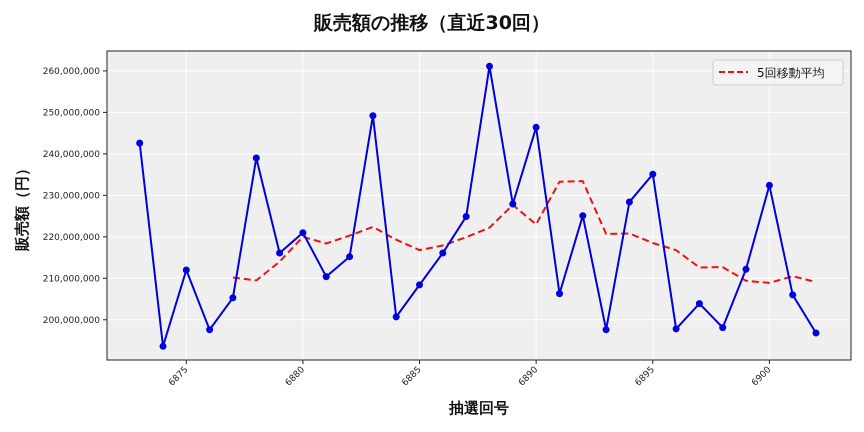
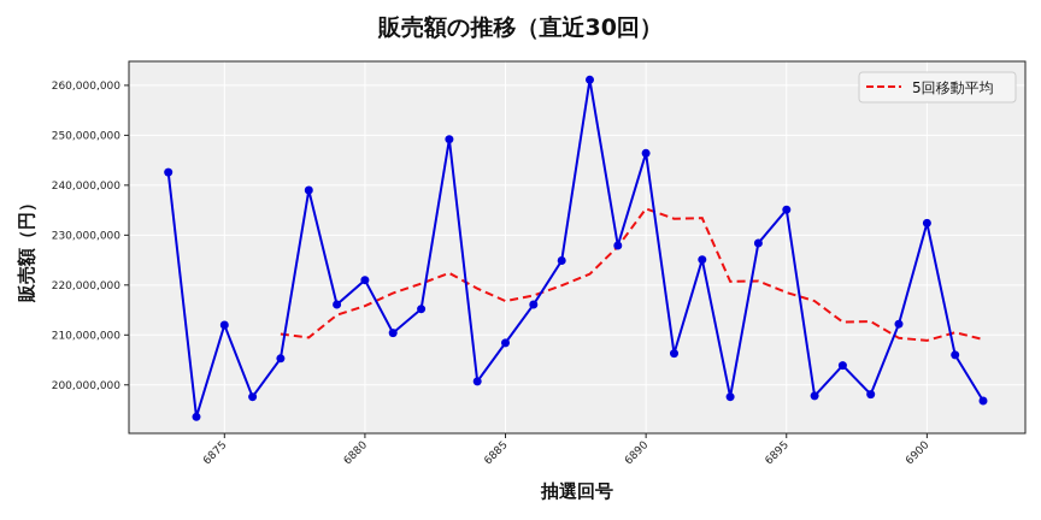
5回移動平均/6880: 220000000 -> 216000000
5回移動平均/6890: 223000000 -> 235000000
